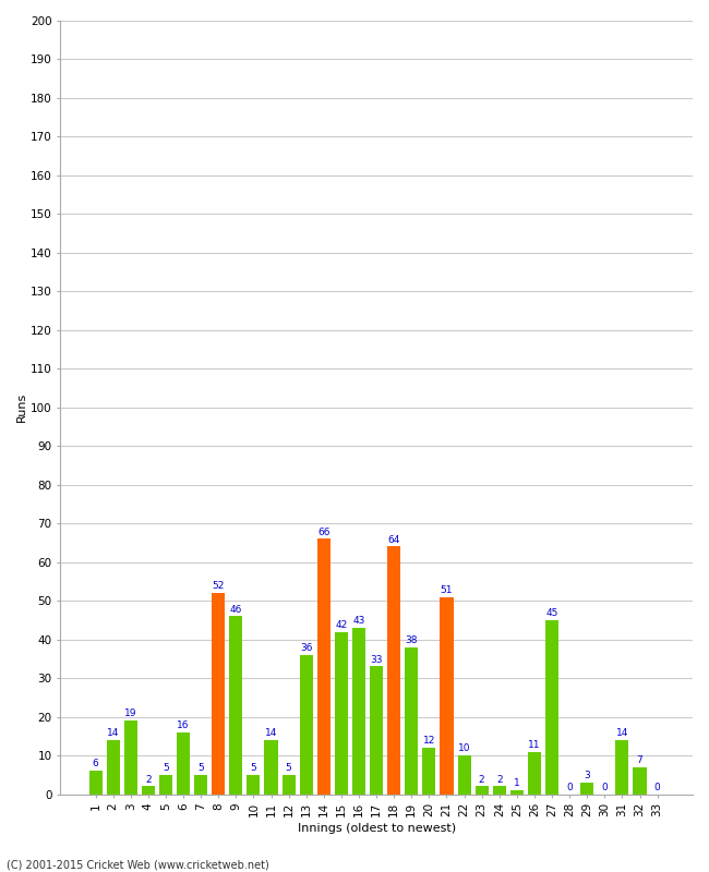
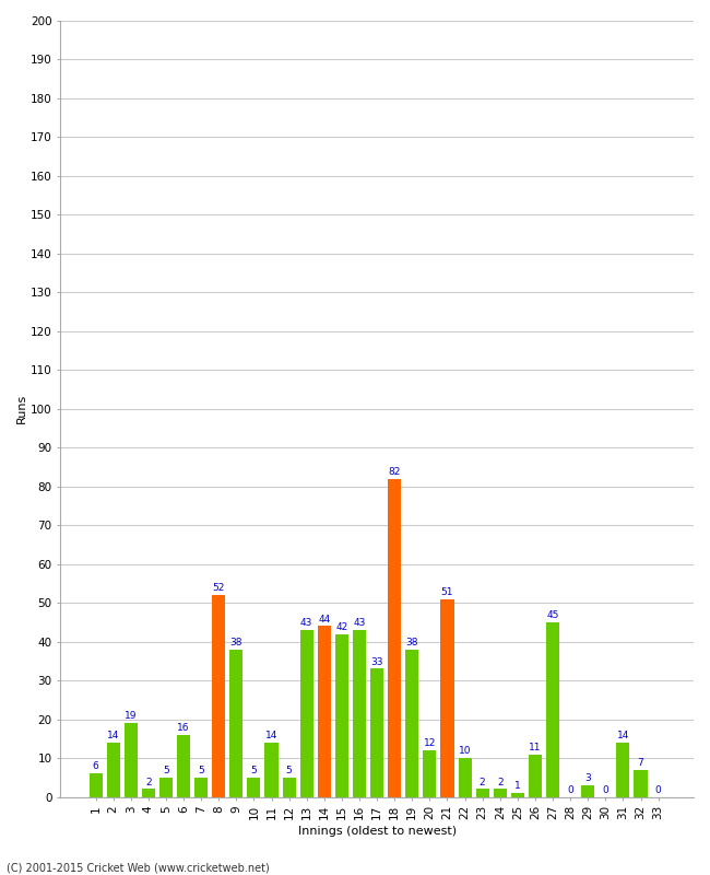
9: 46 -> 38
13: 36 -> 43
14: 66 -> 44
18: 64 -> 82
